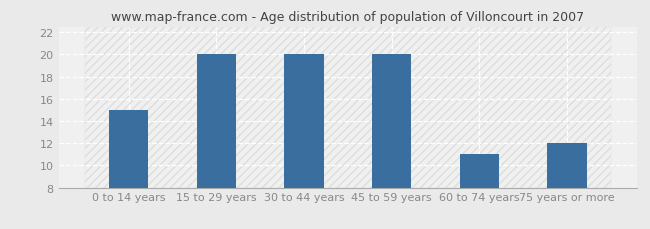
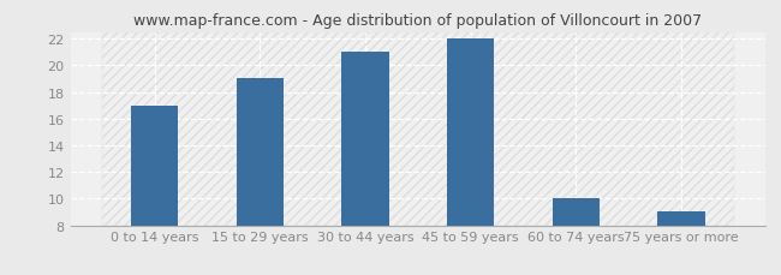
0 to 14 years: 15 -> 17
15 to 29 years: 20 -> 19
30 to 44 years: 20 -> 21
45 to 59 years: 20 -> 22
60 to 74 years: 11 -> 10
75 years or more: 12 -> 9
